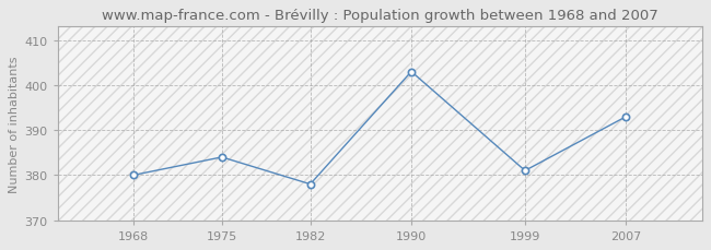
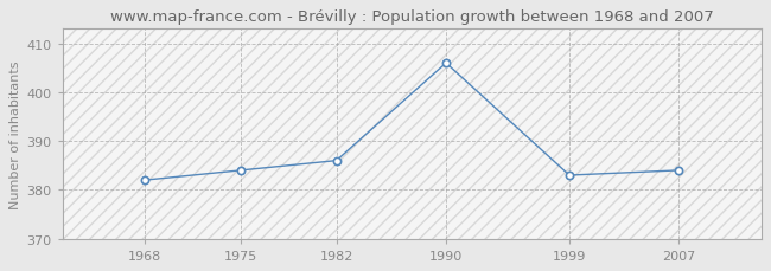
1968: 380 -> 382
1982: 378 -> 386
1990: 403 -> 406
1999: 381 -> 383
2007: 393 -> 384
